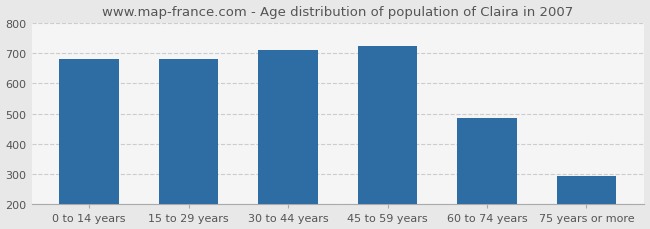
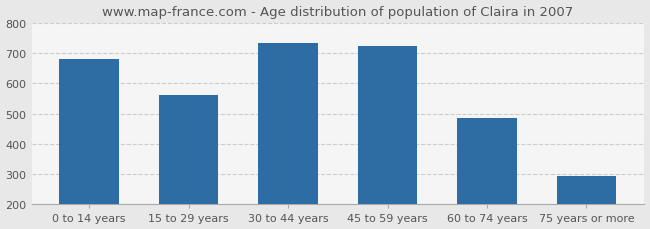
15 to 29 years: 680 -> 562
30 to 44 years: 710 -> 735
